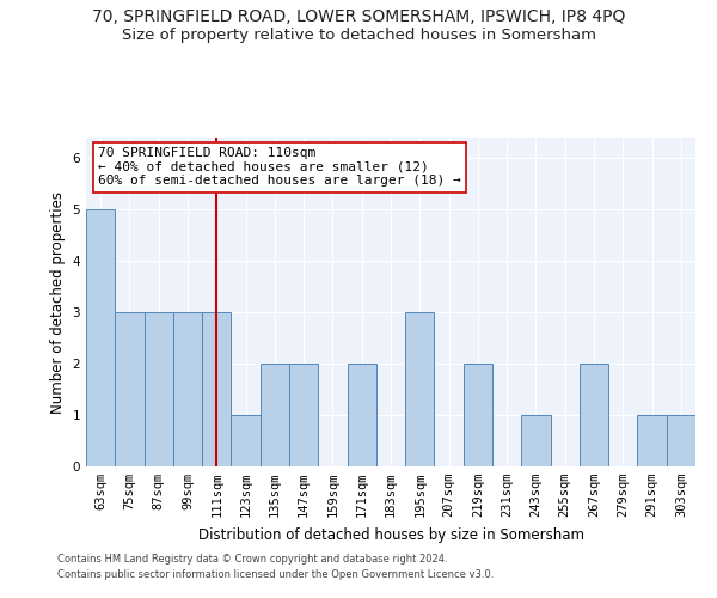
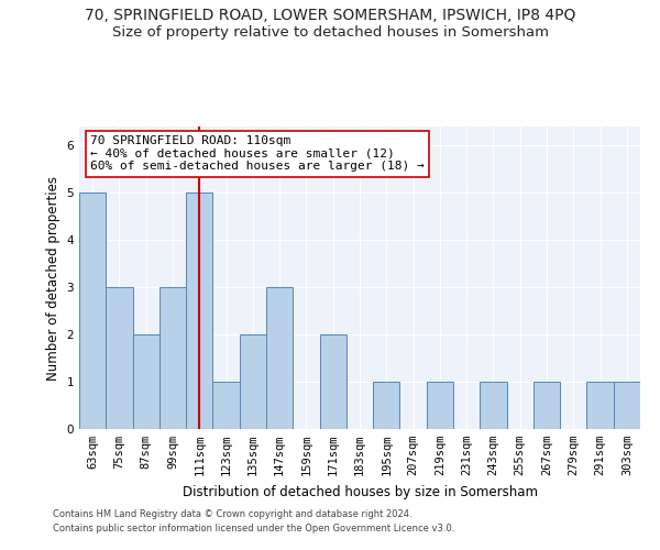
87sqm: 3 -> 2
111sqm: 3 -> 5
147sqm: 2 -> 3
195sqm: 3 -> 1
219sqm: 2 -> 1
267sqm: 2 -> 1
